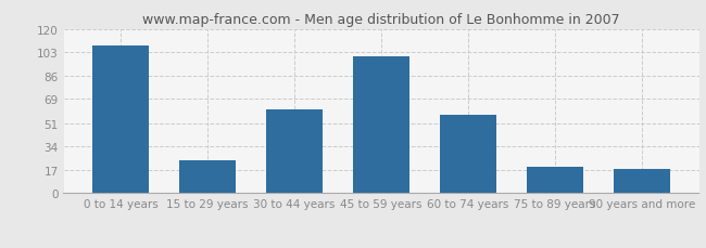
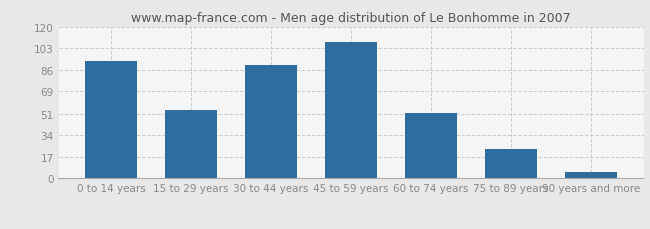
0 to 14 years: 108 -> 93
15 to 29 years: 24 -> 54
30 to 44 years: 61 -> 90
45 to 59 years: 100 -> 108
60 to 74 years: 57 -> 52
75 to 89 years: 19 -> 23
90 years and more: 18 -> 5
